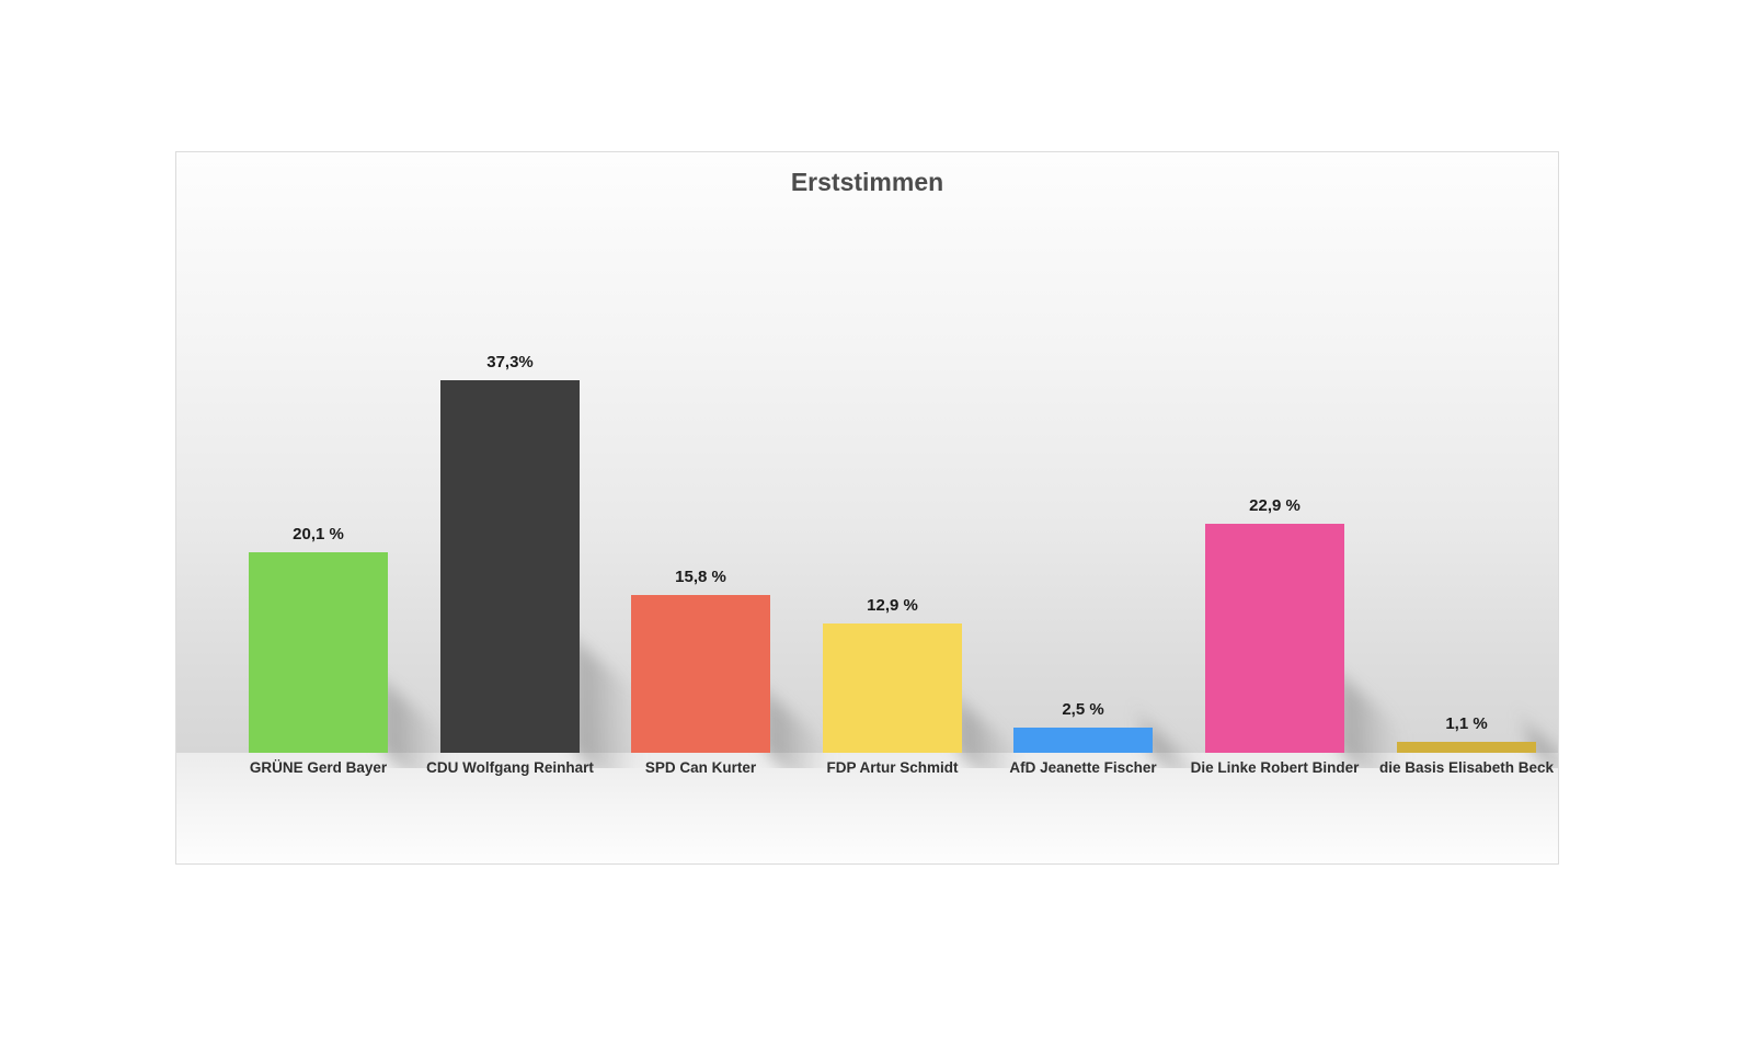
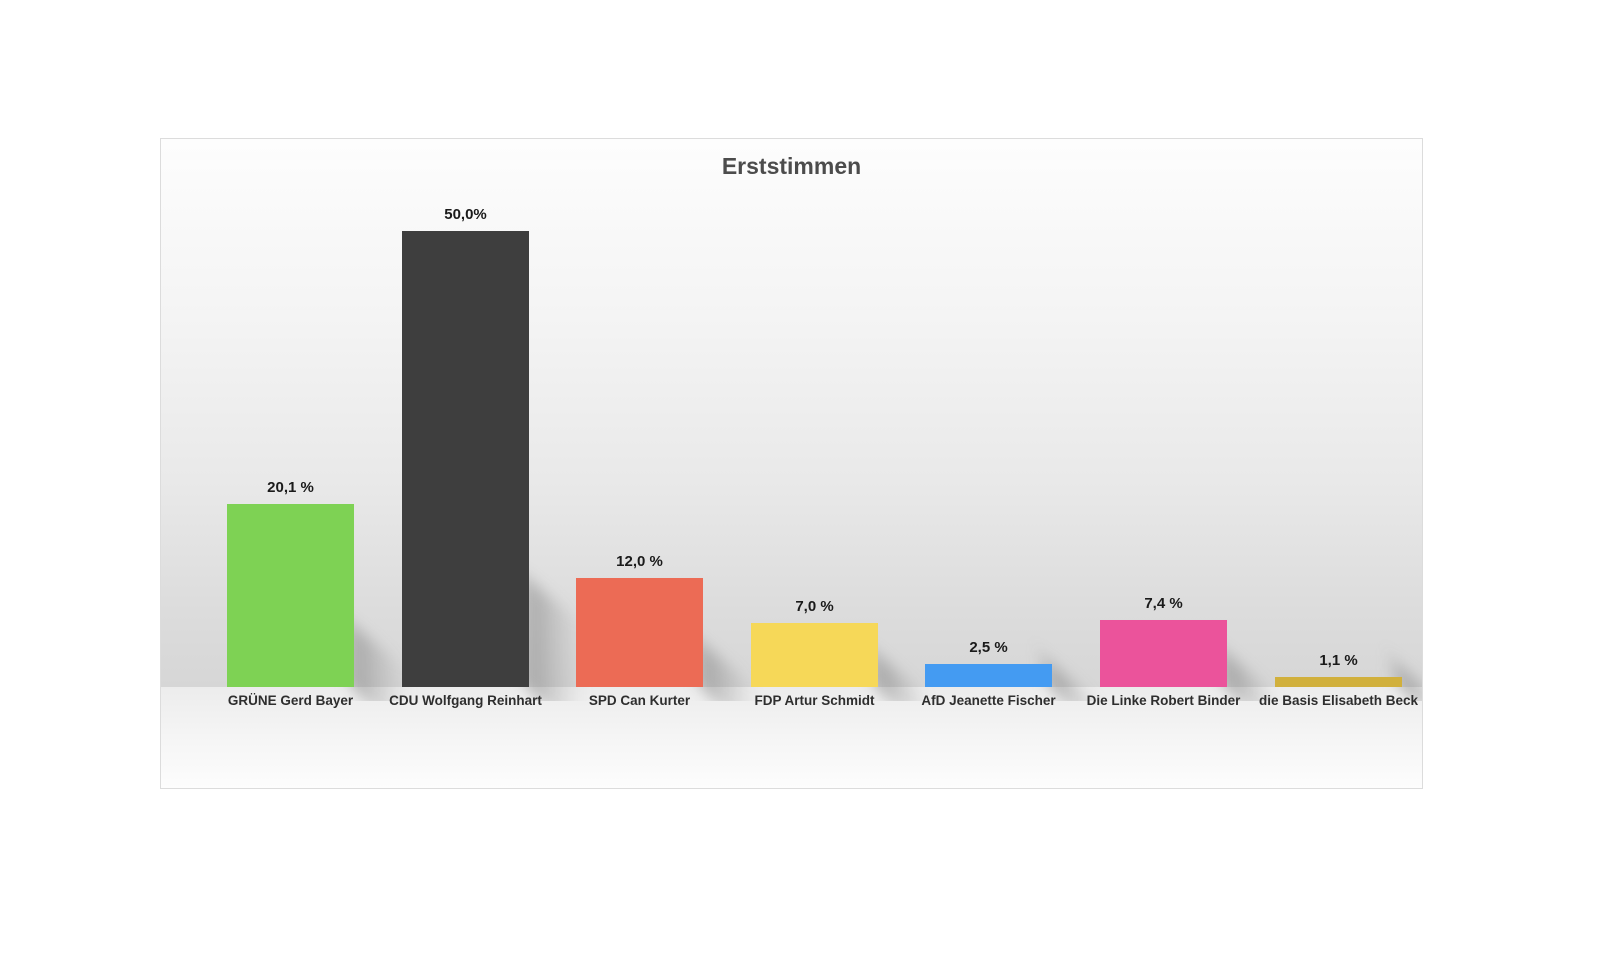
CDU Wolfgang Reinhart: 37,3% -> 50,0%
SPD Can Kurter: 15,8 -> 12,0
FDP Artur Schmidt: 12,9 -> 7,0
Die Linke Robert Binder: 22,9 -> 7,4
